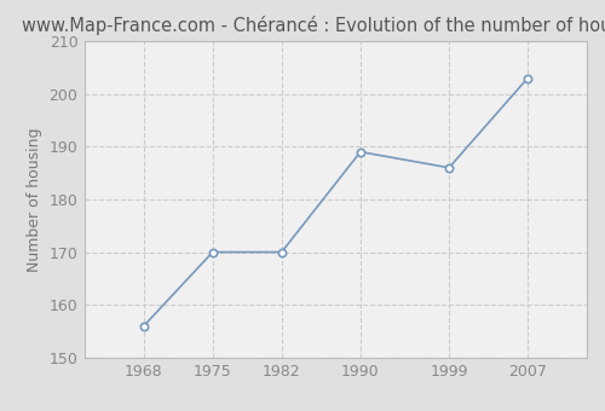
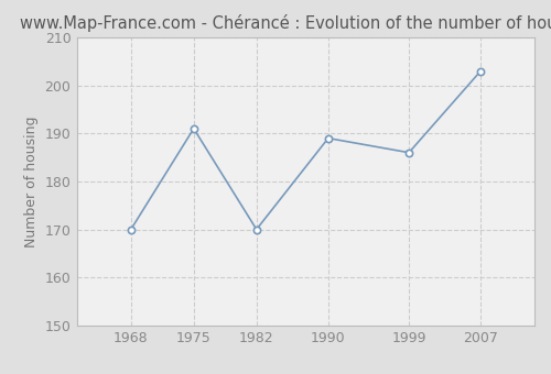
1968: 156 -> 170
1975: 170 -> 191
